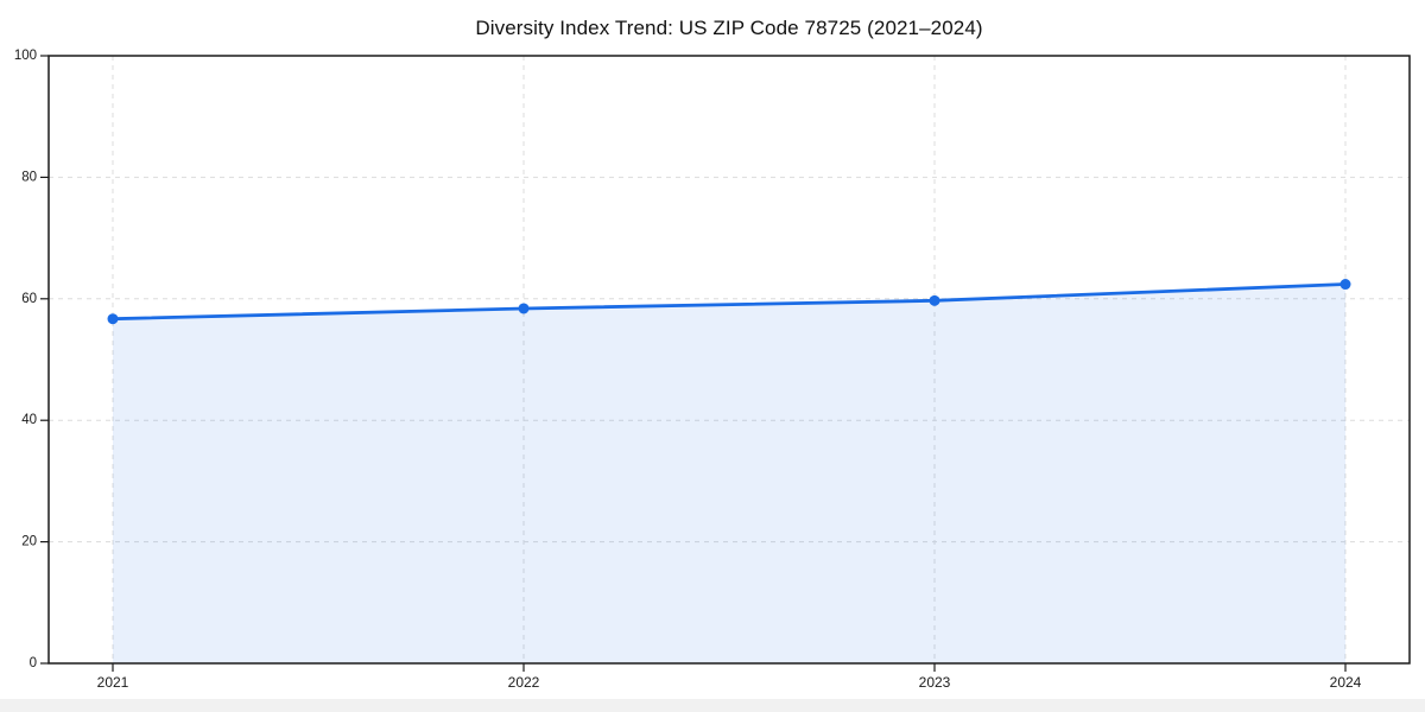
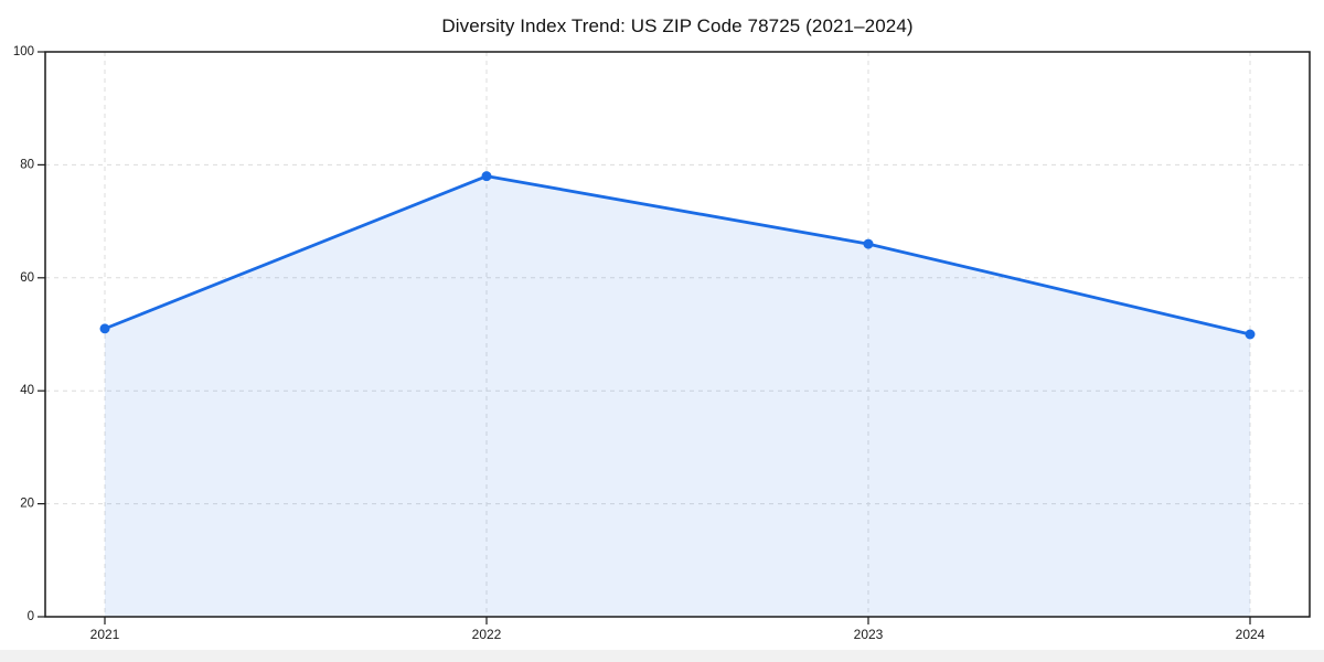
2021: 57 -> 51
2022: 58 -> 78
2023: 60 -> 66
2024: 62 -> 50
